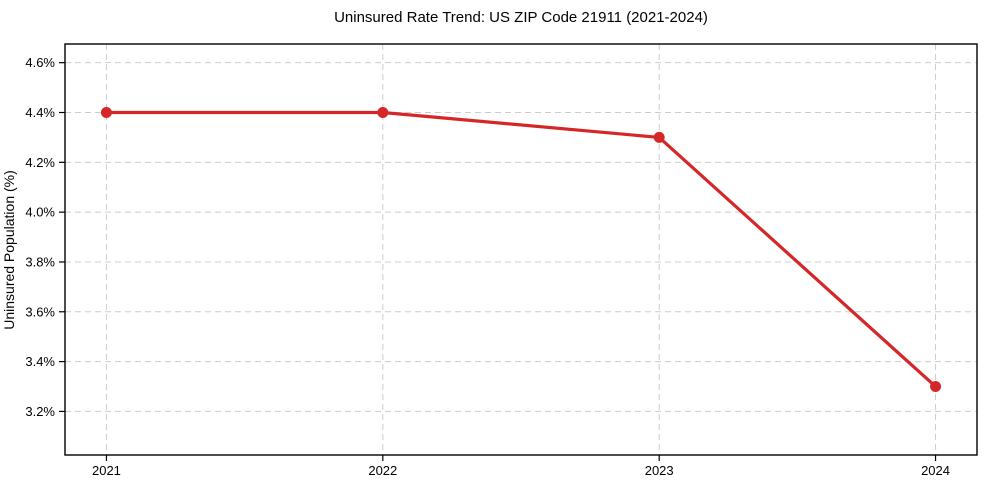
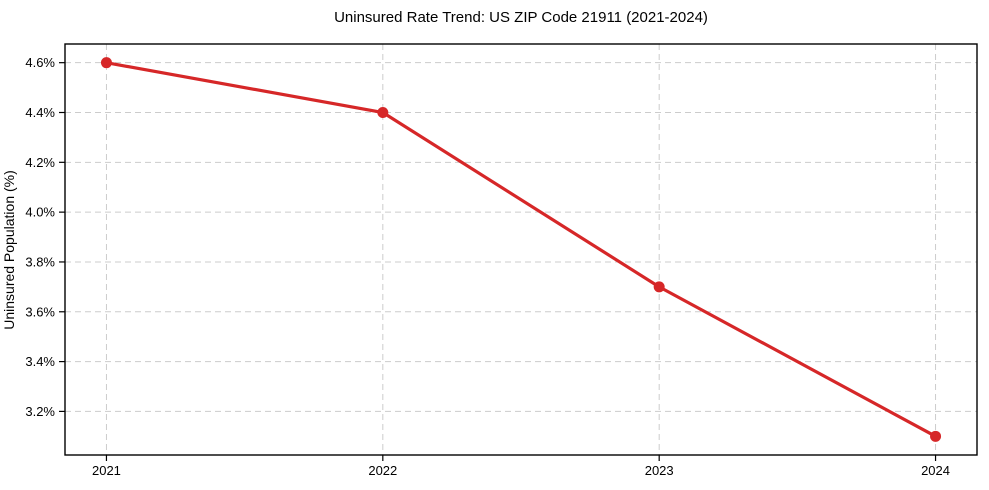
2021: 4.4% -> 4.6%
2023: 4.3% -> 3.7%
2024: 3.3% -> 3.1%
